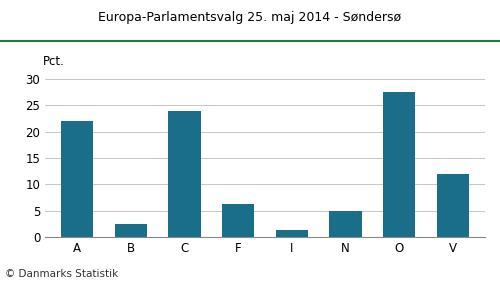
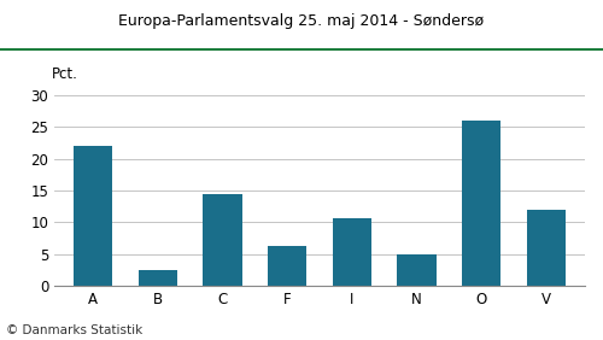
C: 24.0 -> 14.4
I: 1.4 -> 10.6
O: 27.5 -> 26.0
